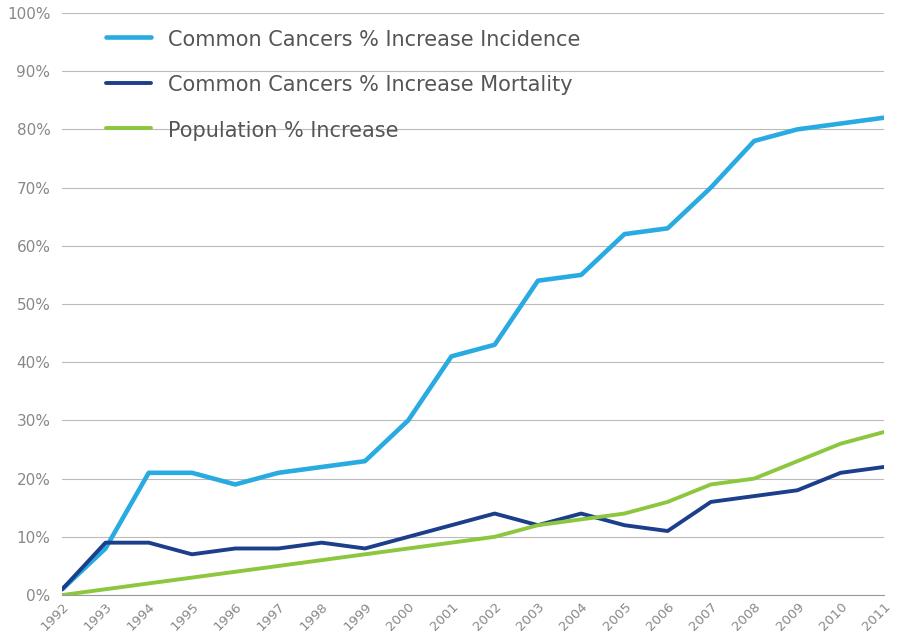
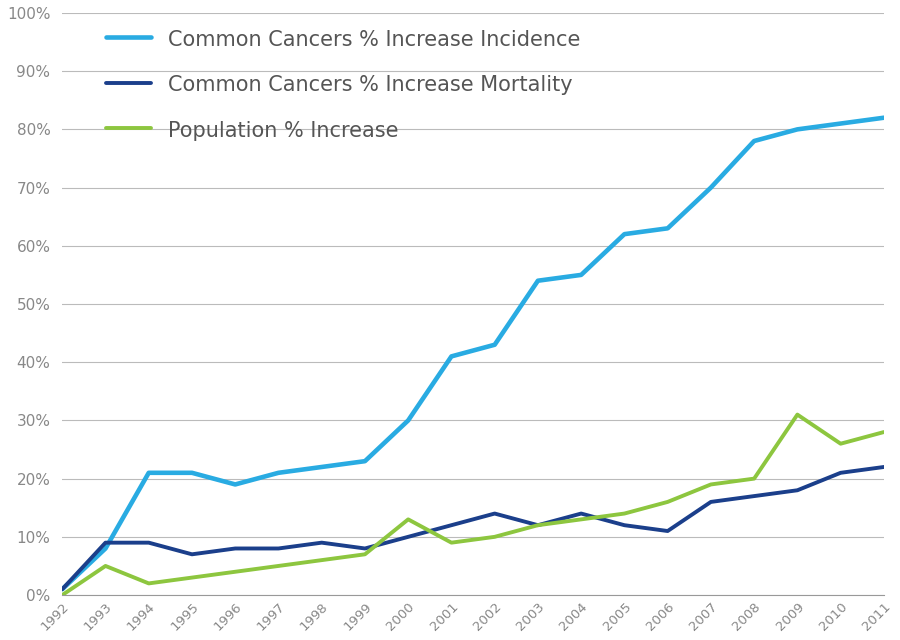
Population % Increase/1993: 1% -> 5%
Population % Increase/2000: 8% -> 13%
Population % Increase/2009: 23% -> 31%
